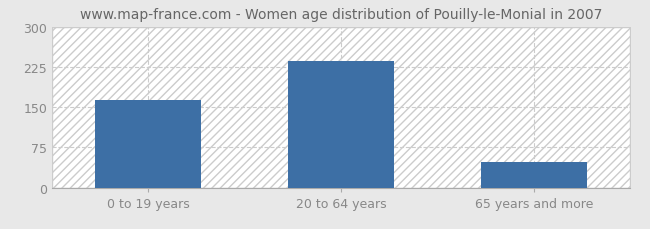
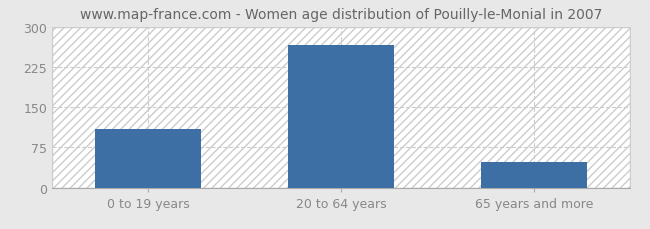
0 to 19 years: 164 -> 110
20 to 64 years: 236 -> 265
